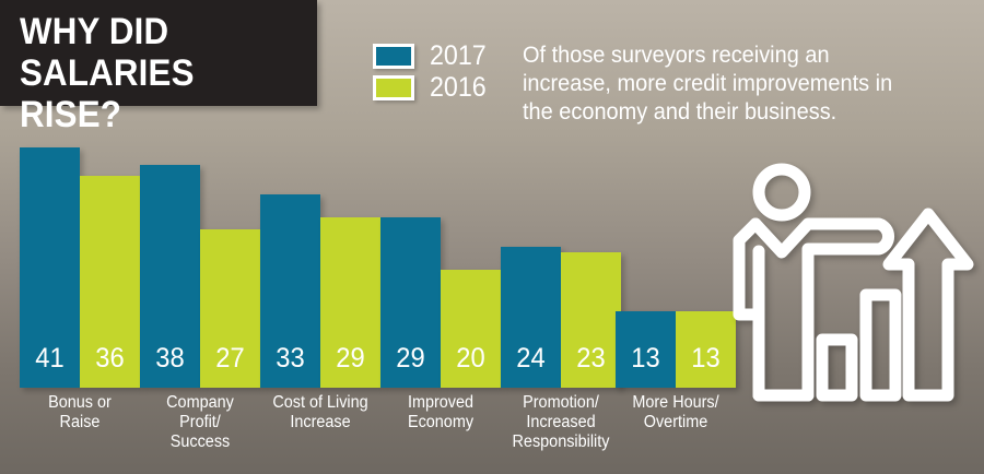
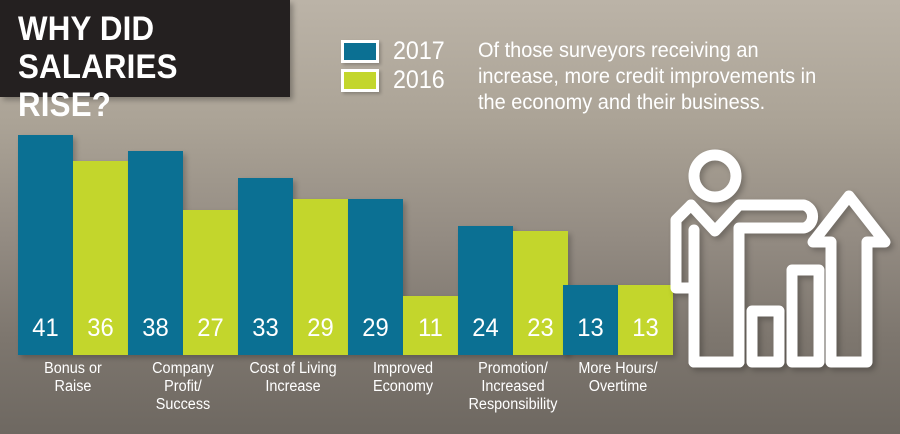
2016/Improved Economy: 20 -> 11
